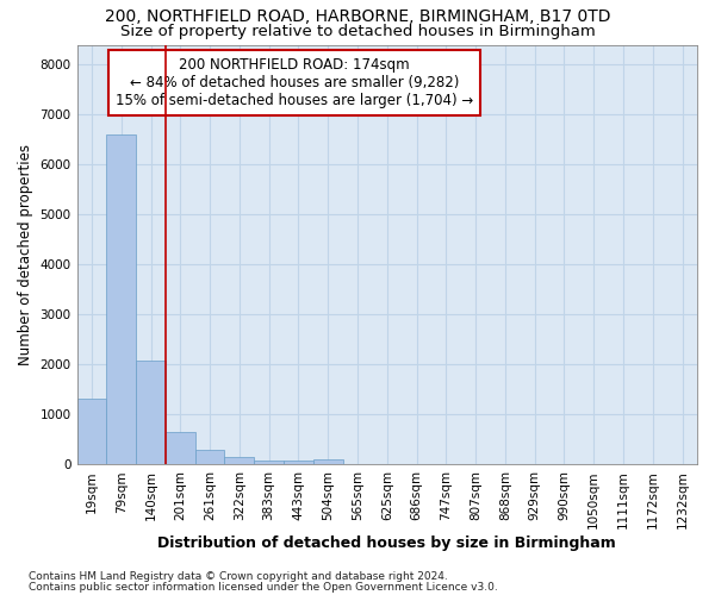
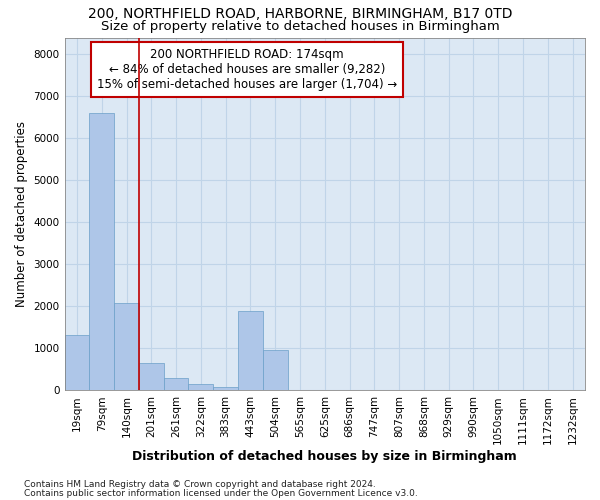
443sqm: 70 -> 1900
504sqm: 120 -> 950
